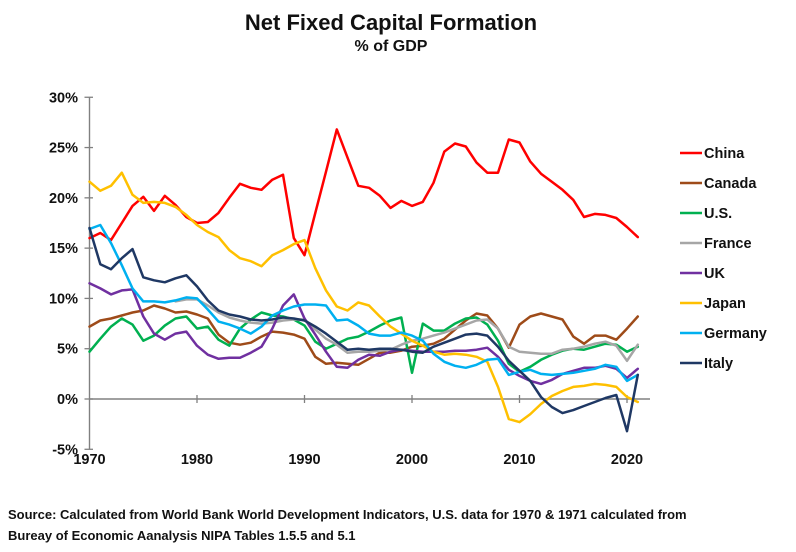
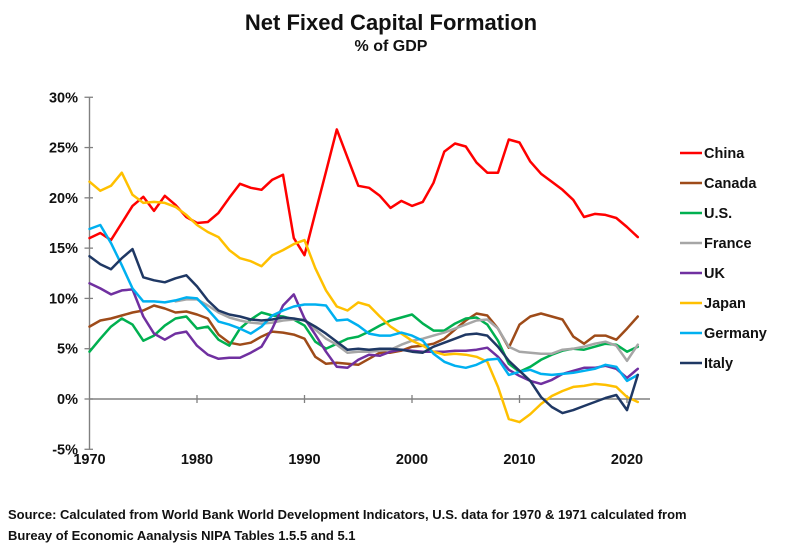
Italy/1970: 17.0% -> 14.2%
U.S./2000: 2.6% -> 8.4%
Italy/2020: -3.2% -> -1.1%
